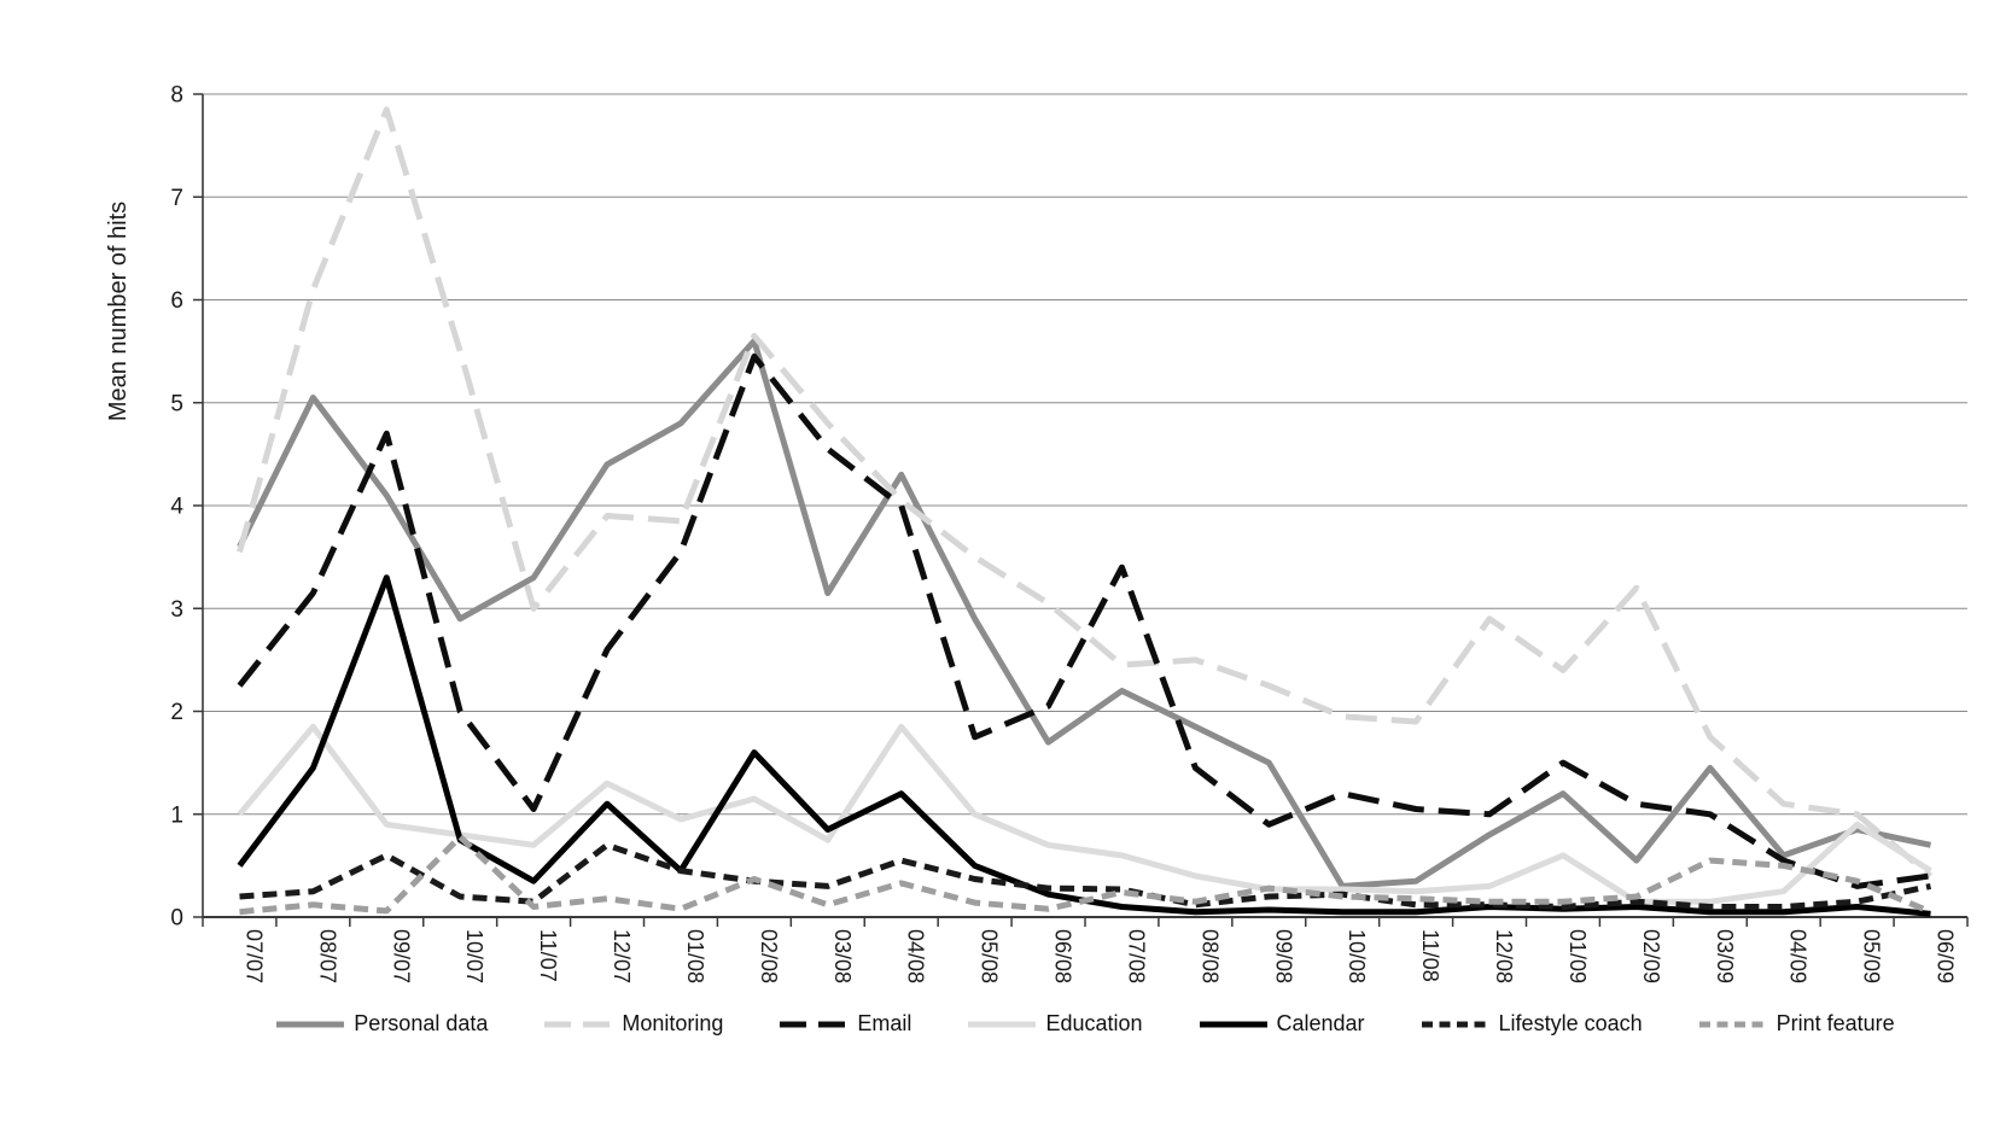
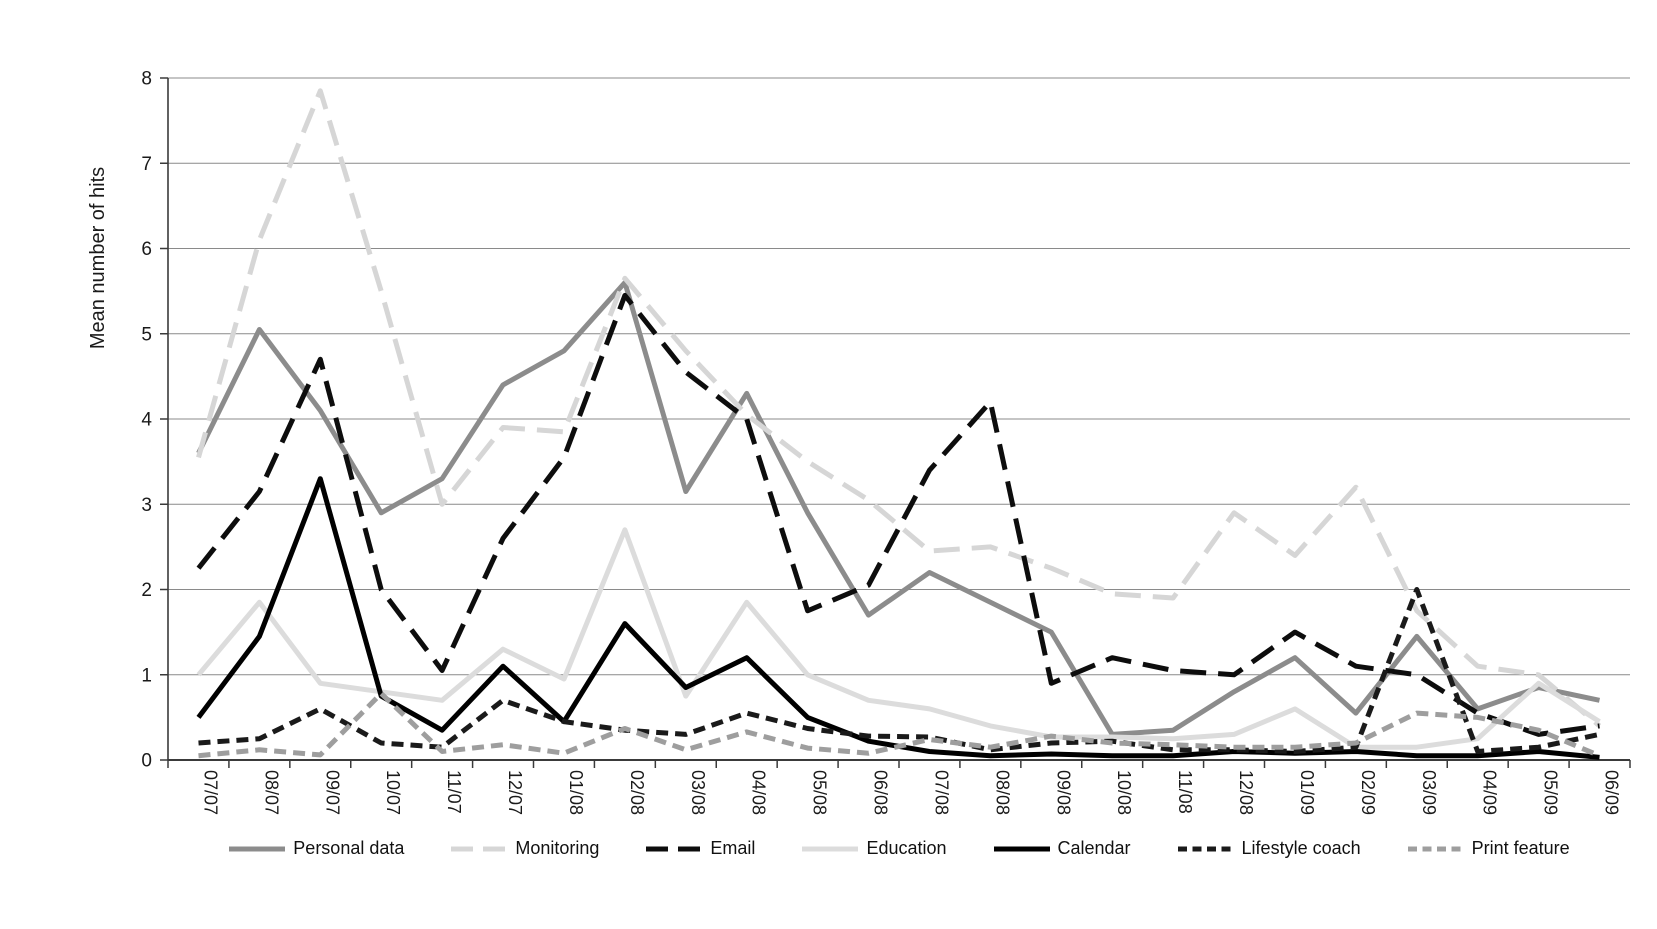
Education/02/08: 1.1 -> 2.7
Email/08/08: 1.4 -> 4.2
Lifestyle coach/03/09: 0.1 -> 2.0
